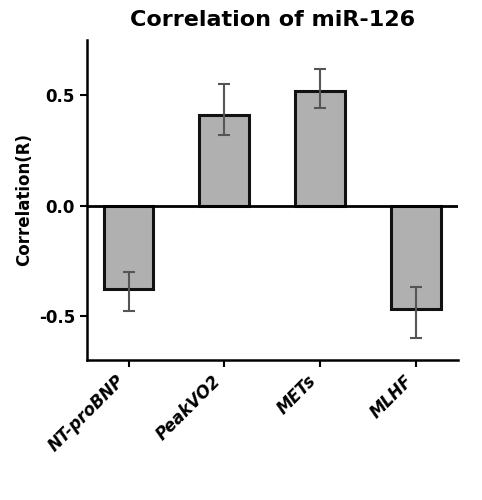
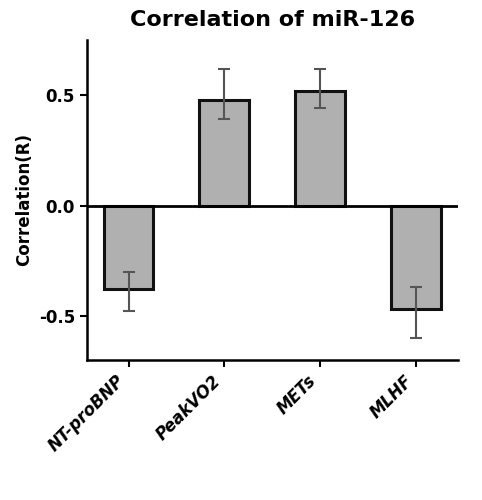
PeakVO2: 0.41 -> 0.48
